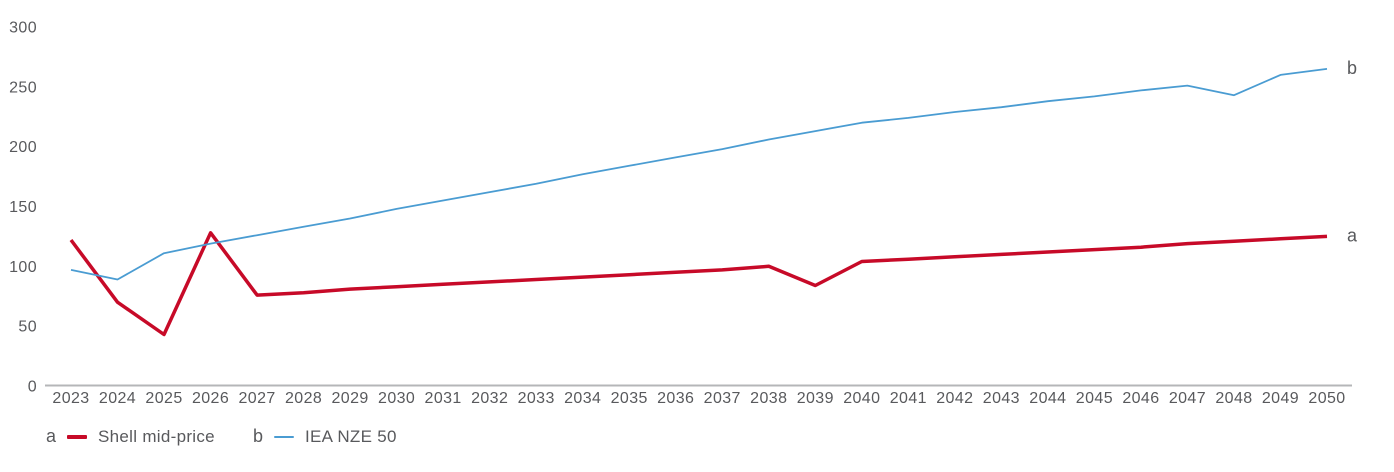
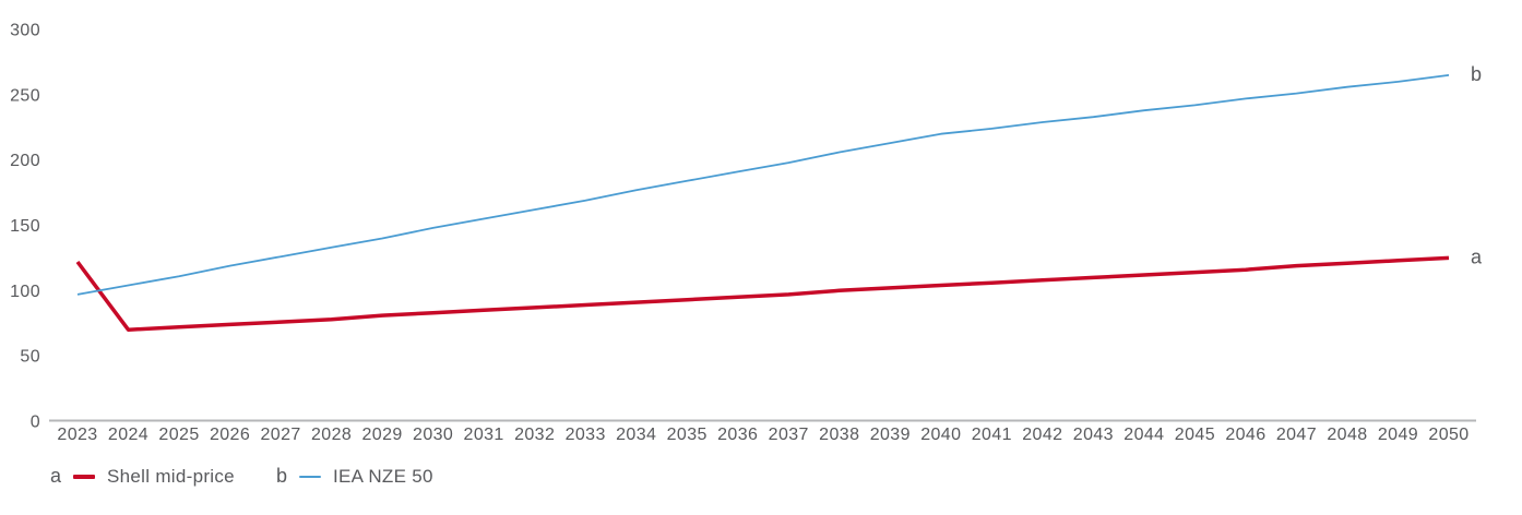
IEA NZE 50/2024: 89 -> 104
Shell mid-price/2025: 43 -> 72
Shell mid-price/2026: 128 -> 74
Shell mid-price/2039: 84 -> 102
IEA NZE 50/2048: 243 -> 256
